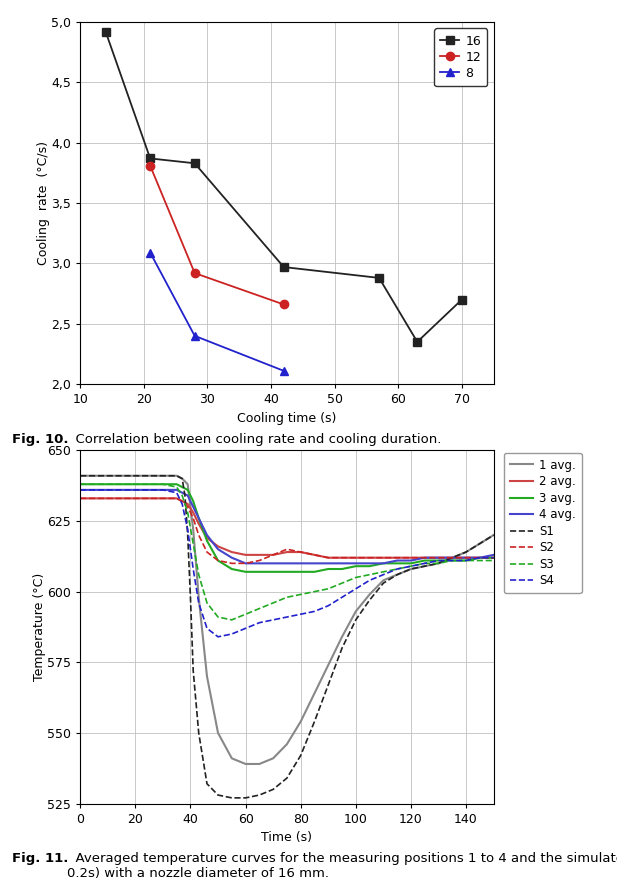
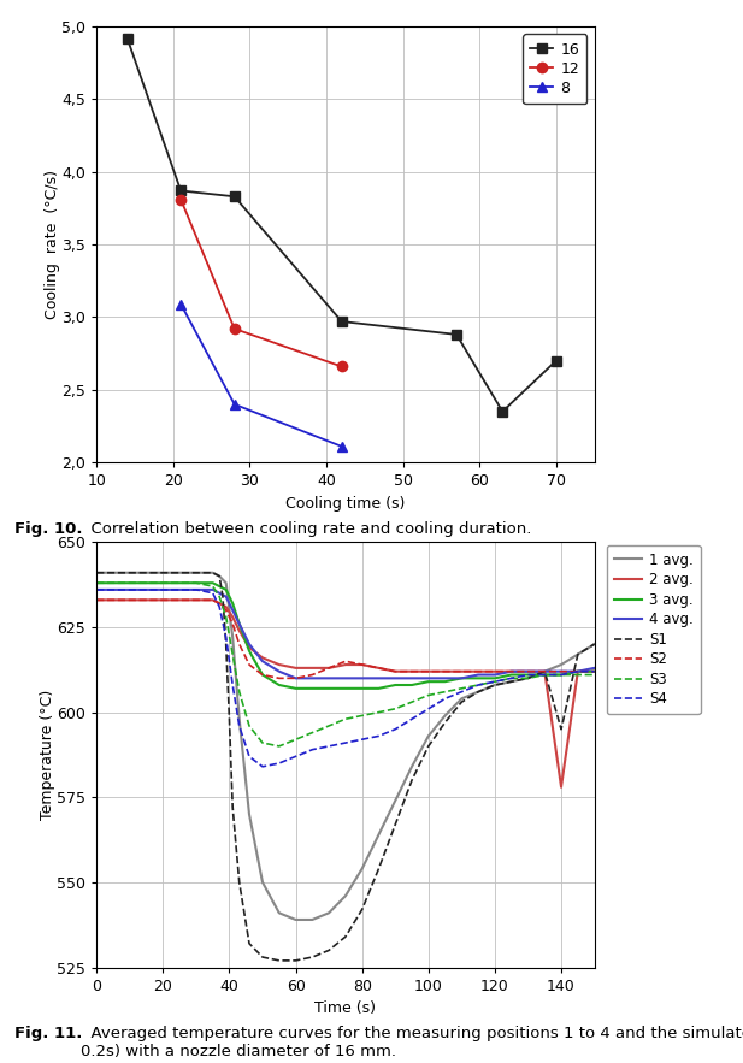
2 avg./140: 612 -> 578
S1/140: 614 -> 595
